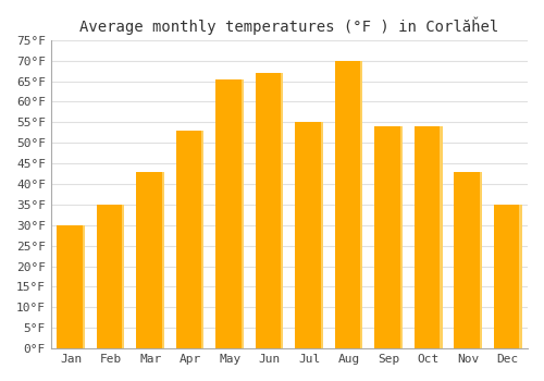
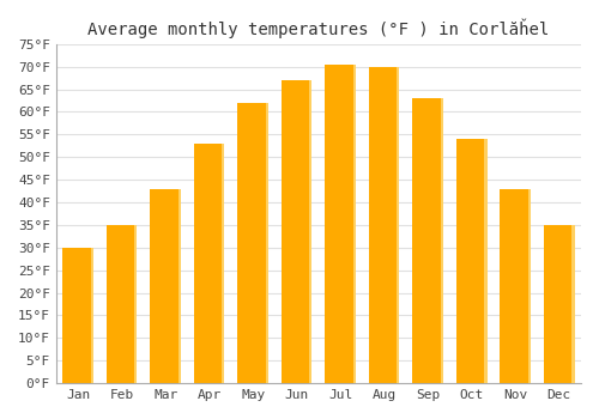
May: 65.5°F -> 62.0°F
Jul: 55.0°F -> 70.5°F
Sep: 54.0°F -> 63.0°F
